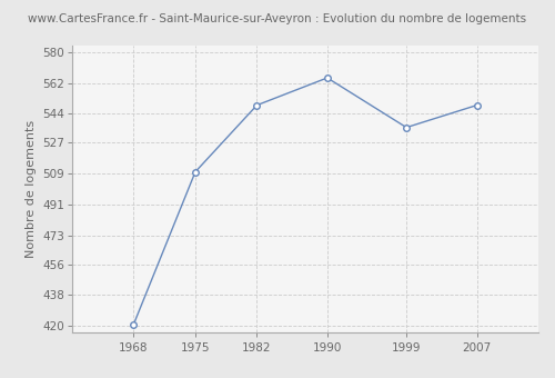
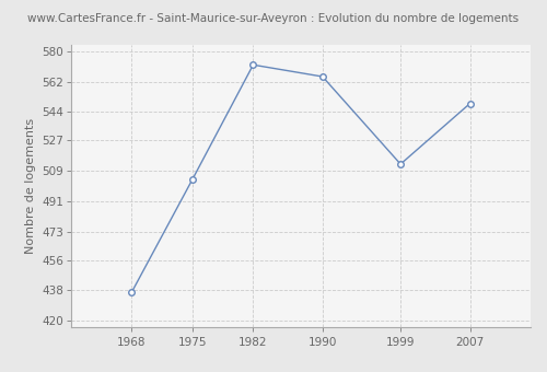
1968: 421 -> 437
1975: 510 -> 504
1982: 549 -> 572
1999: 536 -> 513
